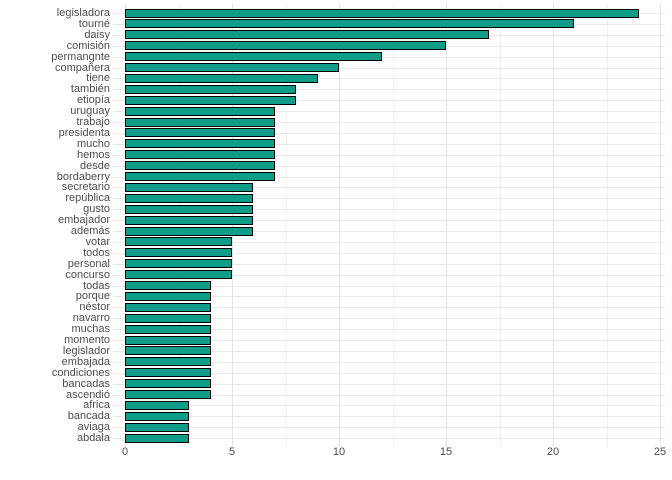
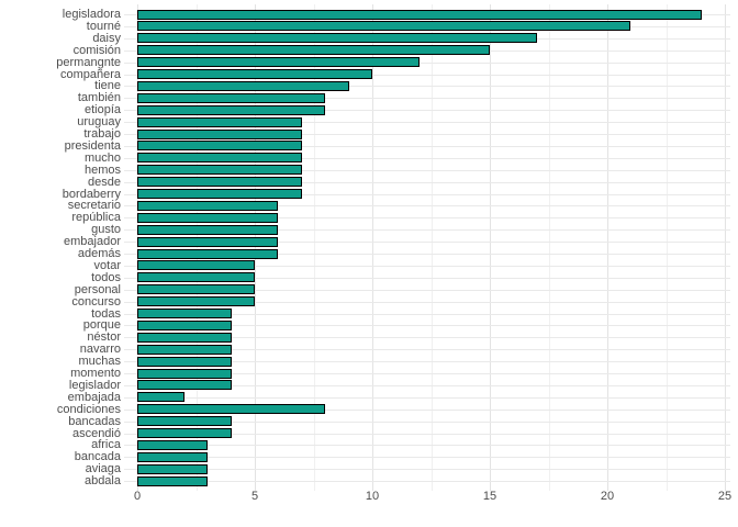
embajada: 4 -> 2
condiciones: 4 -> 8
